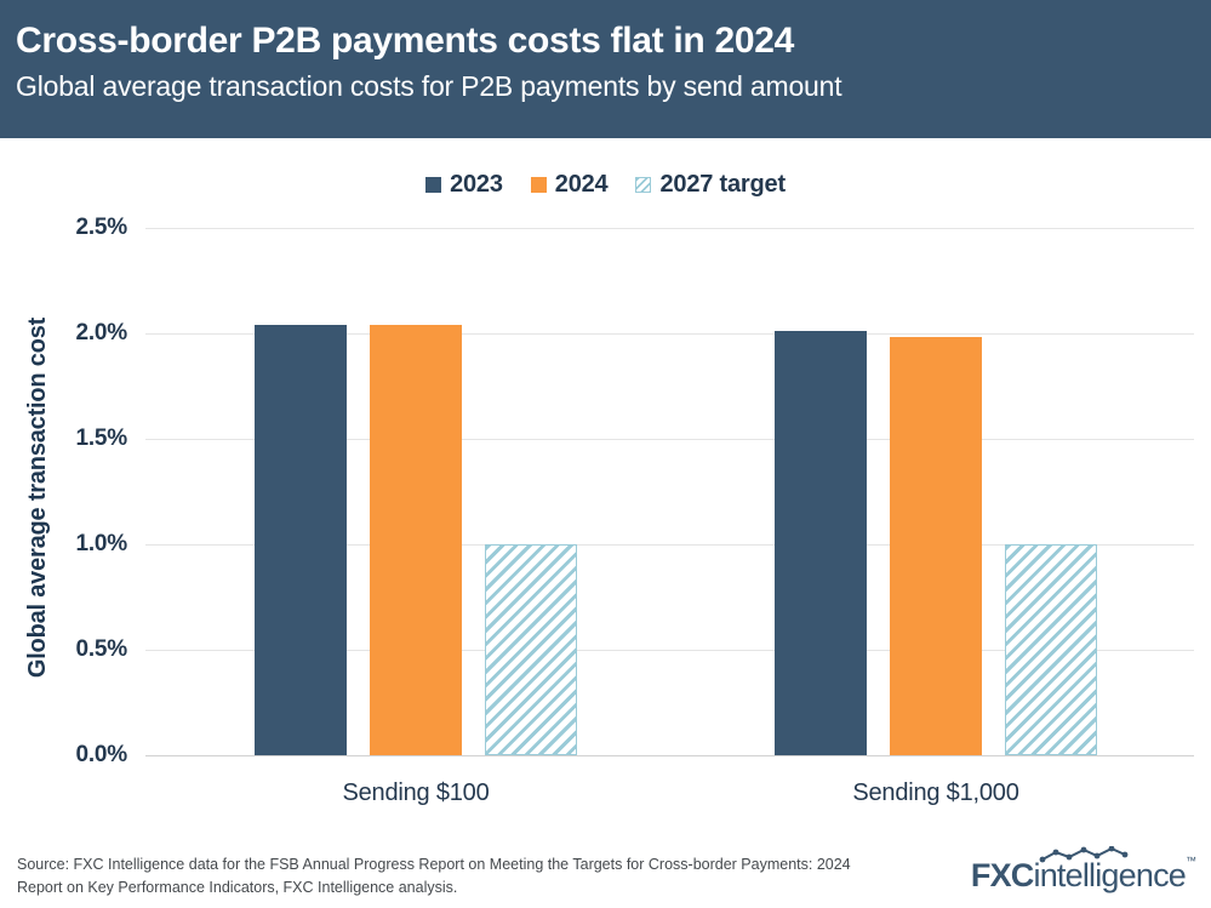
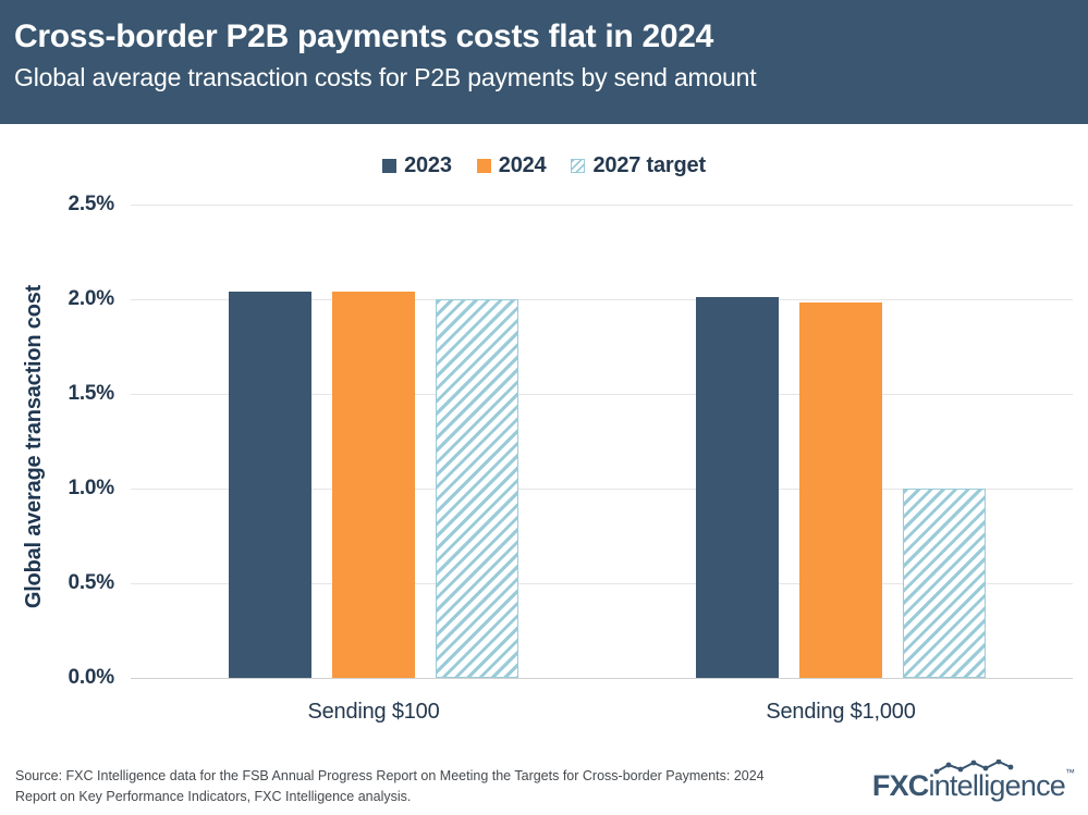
2027 target/Sending $100: 1% -> 2%
